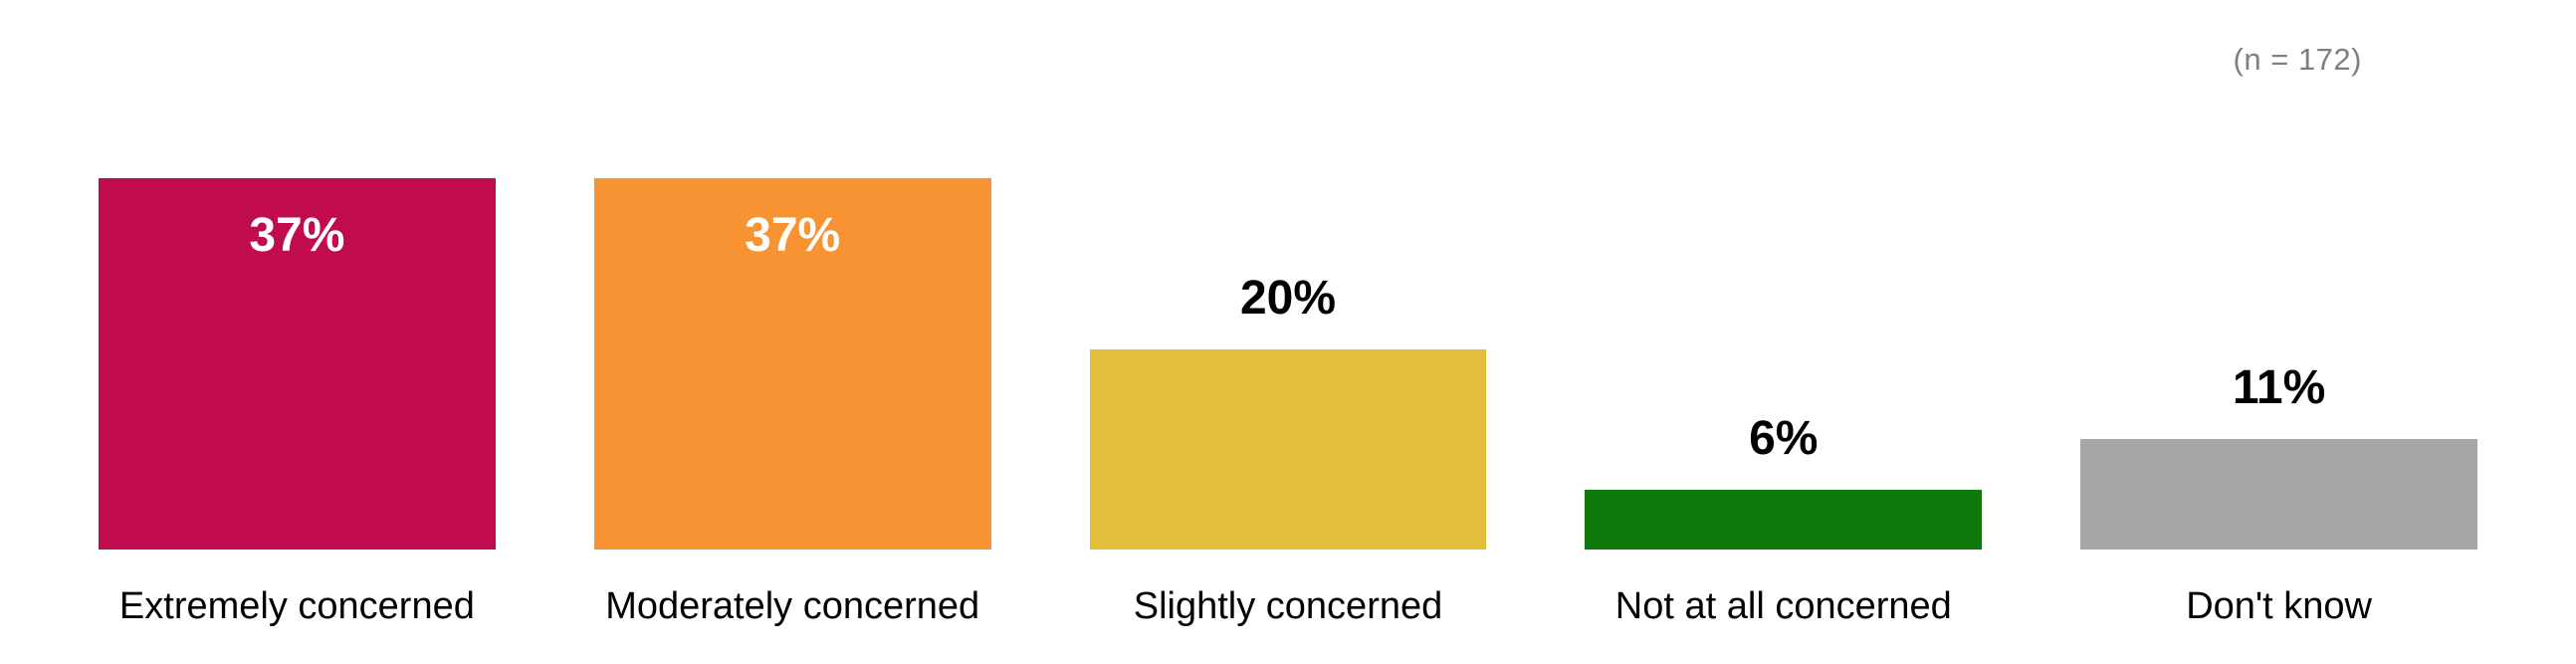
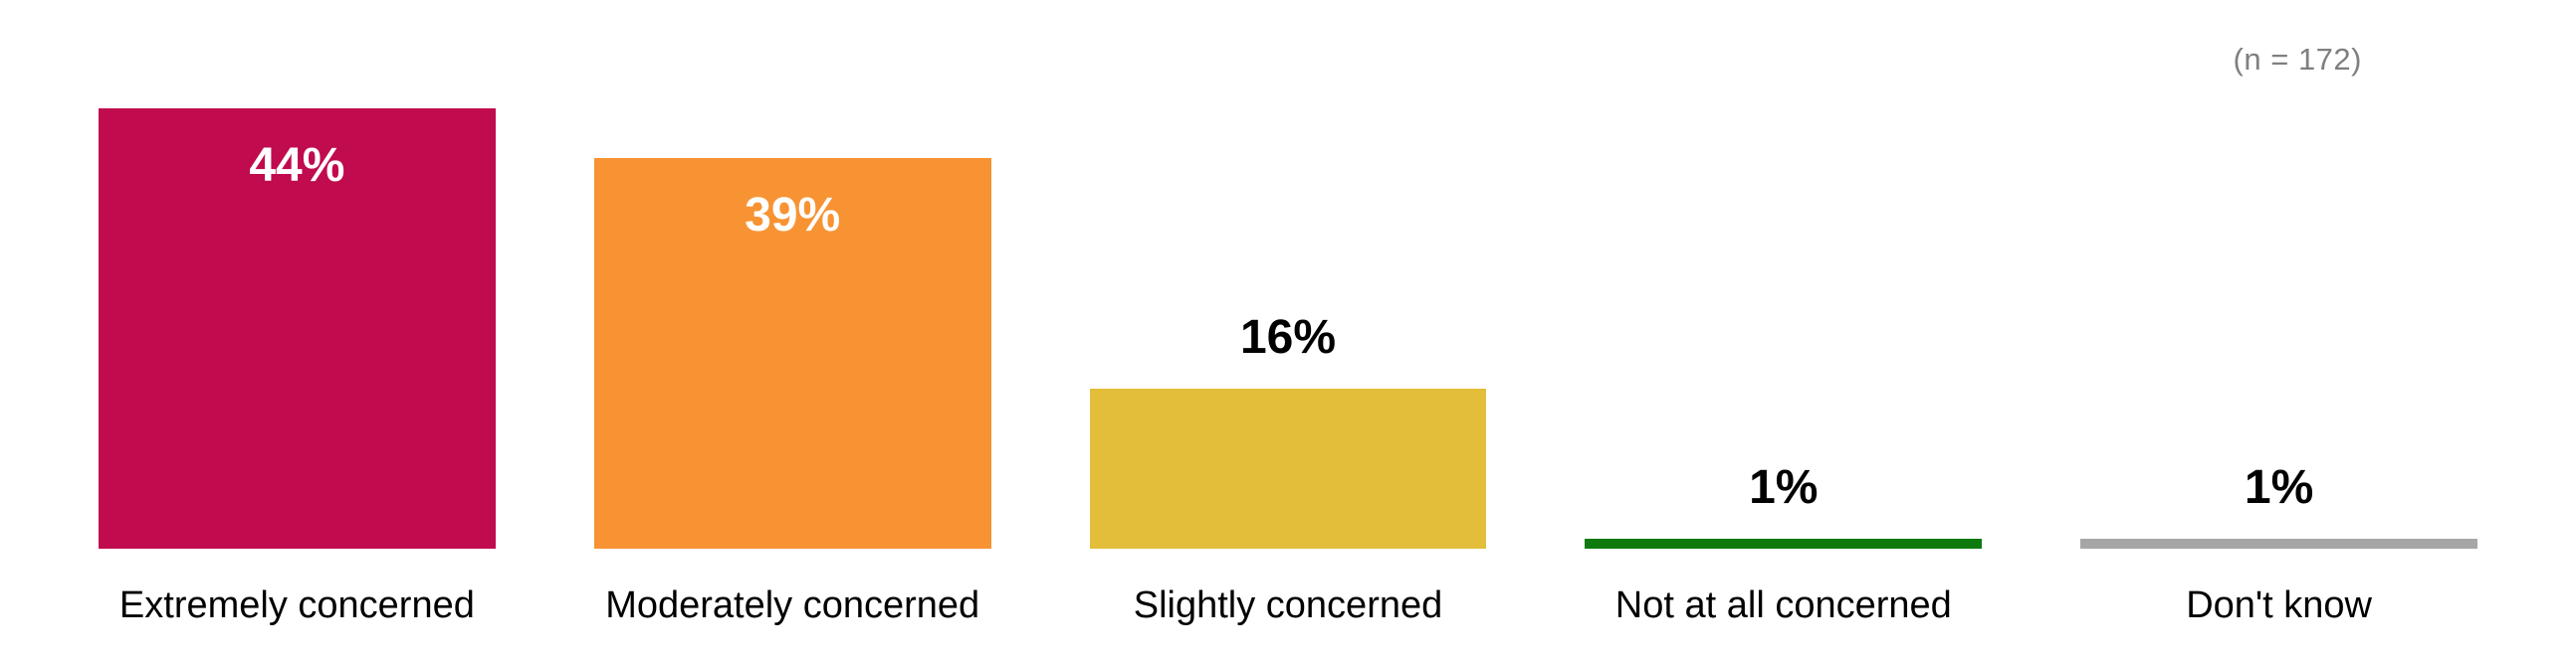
Extremely concerned: 37% -> 44%
Moderately concerned: 37% -> 39%
Slightly concerned: 20% -> 16%
Not at all concerned: 6% -> 1%
Don't know: 11% -> 1%
